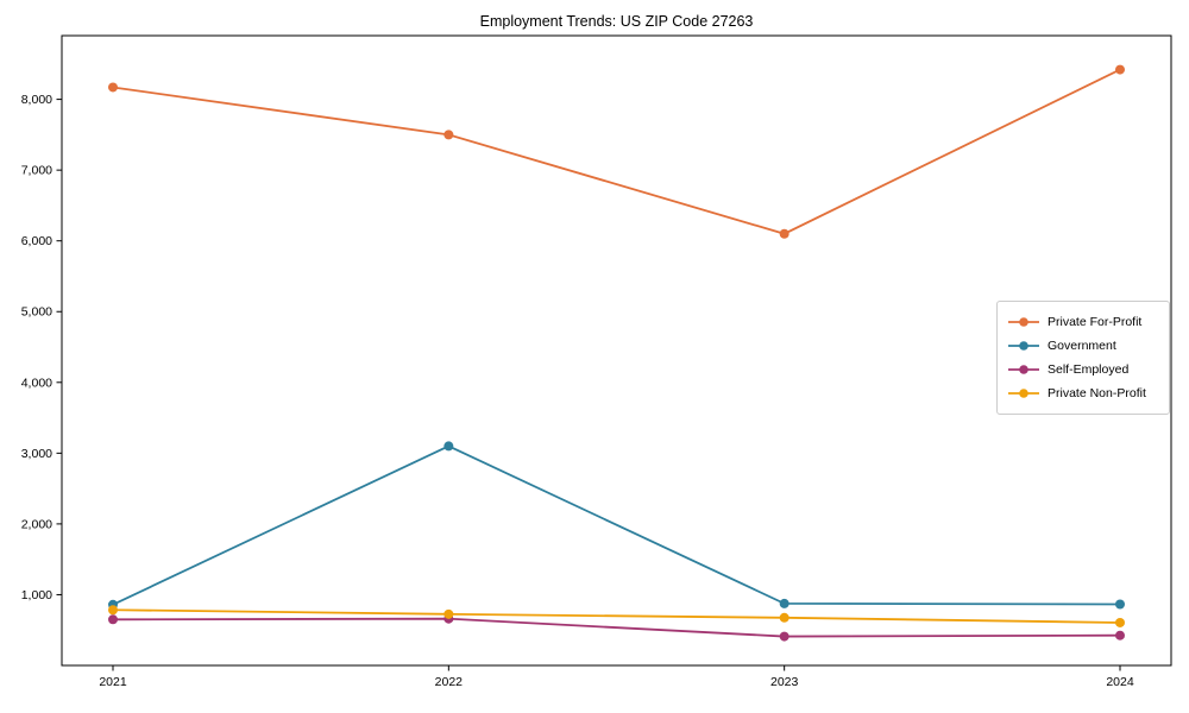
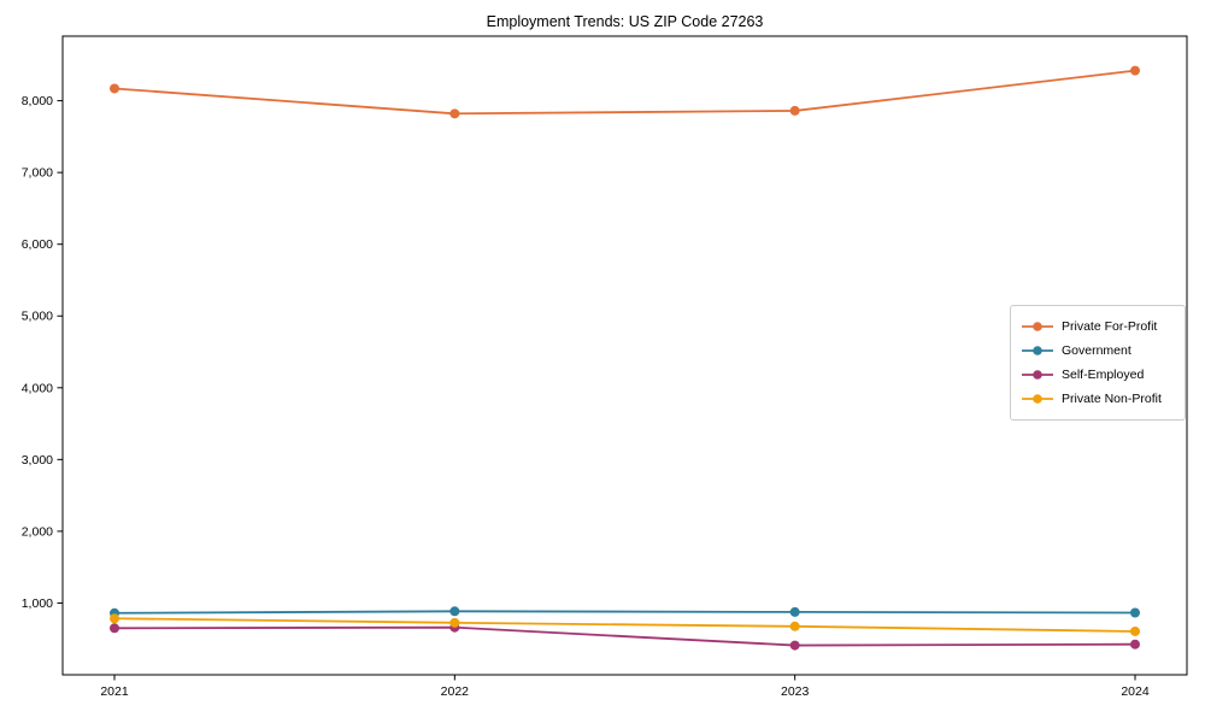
Private For-Profit/2022: 7500 -> 7800
Government/2022: 3100 -> 900
Private For-Profit/2023: 6100 -> 7900
